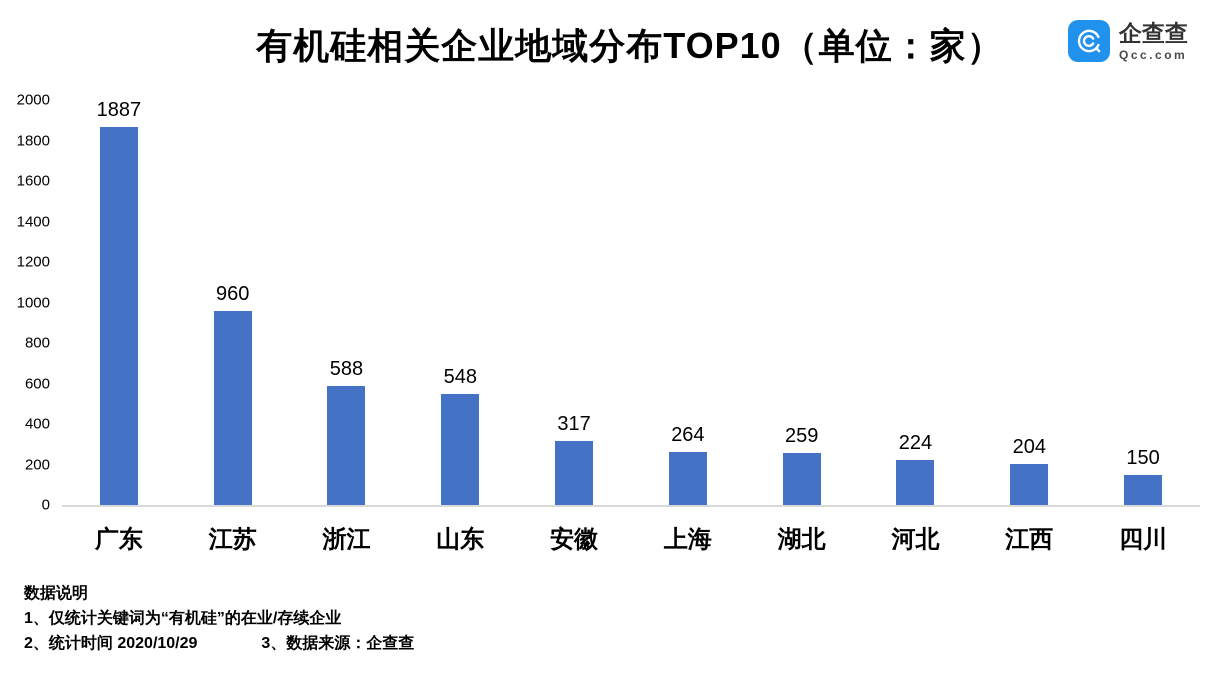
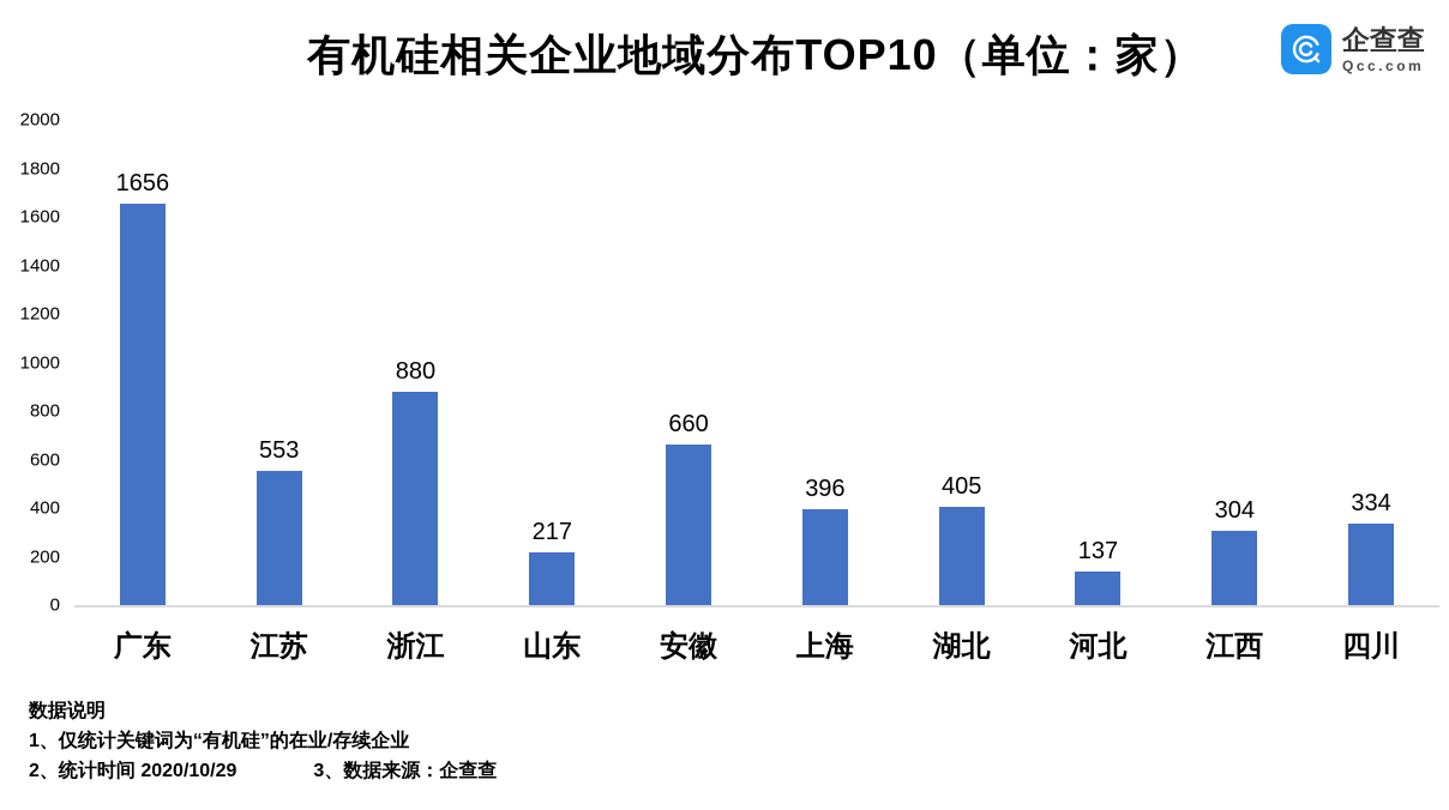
广东: 1887 -> 1656
江苏: 960 -> 553
浙江: 588 -> 880
山东: 548 -> 217
安徽: 317 -> 660
上海: 264 -> 396
湖北: 259 -> 405
河北: 224 -> 137
江西: 204 -> 304
四川: 150 -> 334
